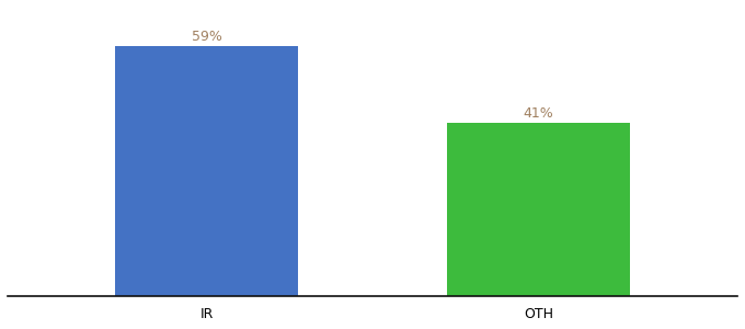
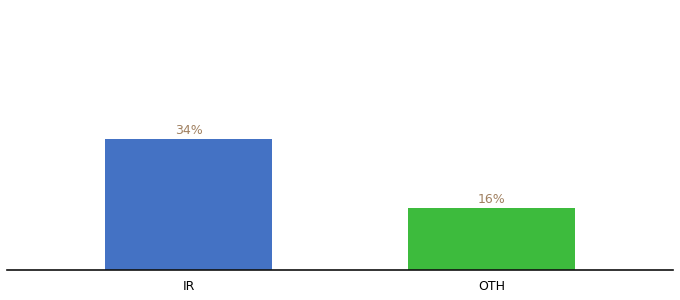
IR: 59% -> 34%
OTH: 41% -> 16%
